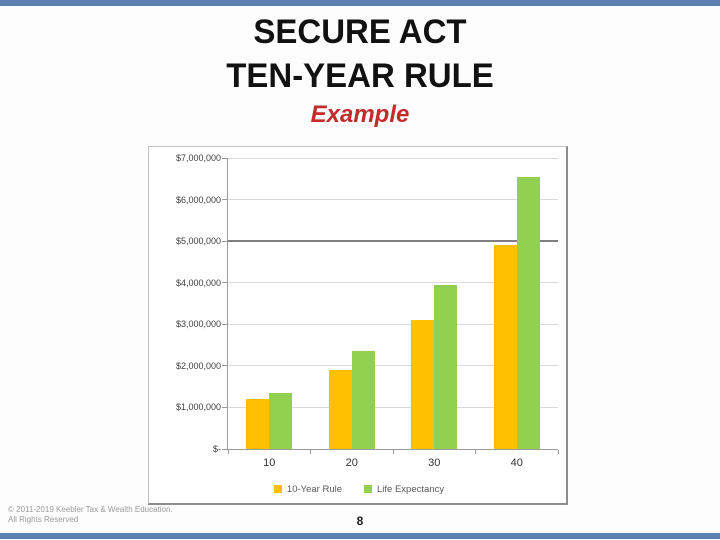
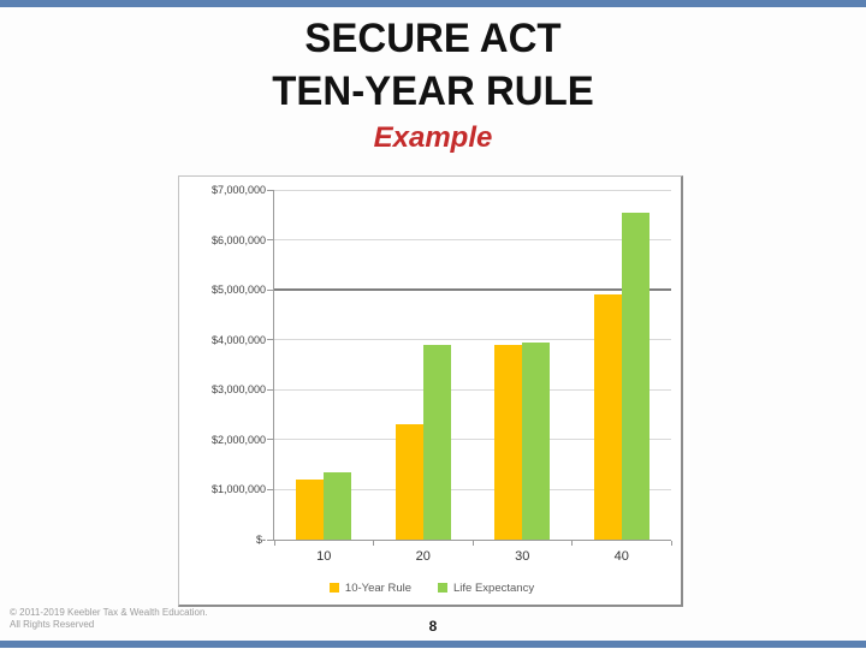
10-Year Rule/20: $1900000 -> $2300000
Life Expectancy/20: $2400000 -> $3900000
10-Year Rule/30: $3100000 -> $3900000
